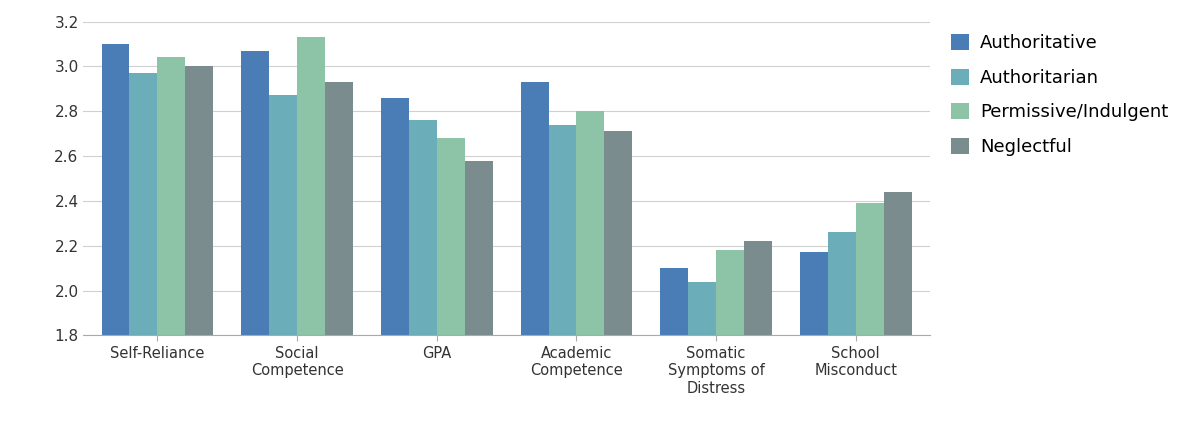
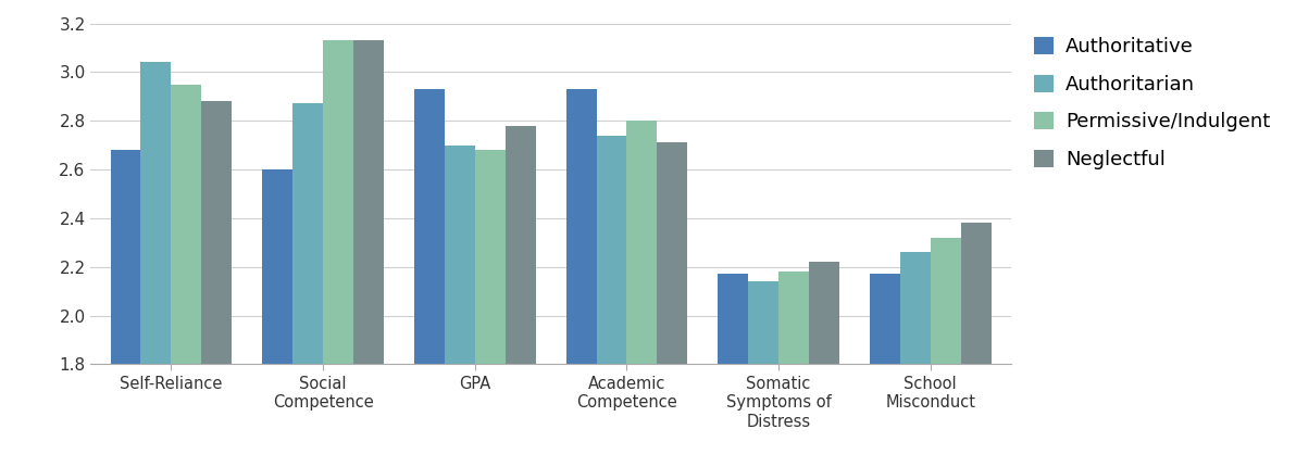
Authoritative/Self-Reliance: 3.10 -> 2.68
Authoritarian/Self-Reliance: 2.97 -> 3.04
Permissive/Indulgent/Self-Reliance: 3.04 -> 2.95
Neglectful/Self-Reliance: 3.00 -> 2.88
Authoritative/Social Competence: 3.07 -> 2.60
Neglectful/Social Competence: 2.93 -> 3.13
Authoritative/GPA: 2.86 -> 2.93
Authoritarian/GPA: 2.76 -> 2.70
Neglectful/GPA: 2.58 -> 2.78
Authoritative/Somatic Symptoms of Distress: 2.10 -> 2.17
Authoritarian/Somatic Symptoms of Distress: 2.04 -> 2.14
Permissive/Indulgent/School Misconduct: 2.39 -> 2.32
Neglectful/School Misconduct: 2.44 -> 2.38
